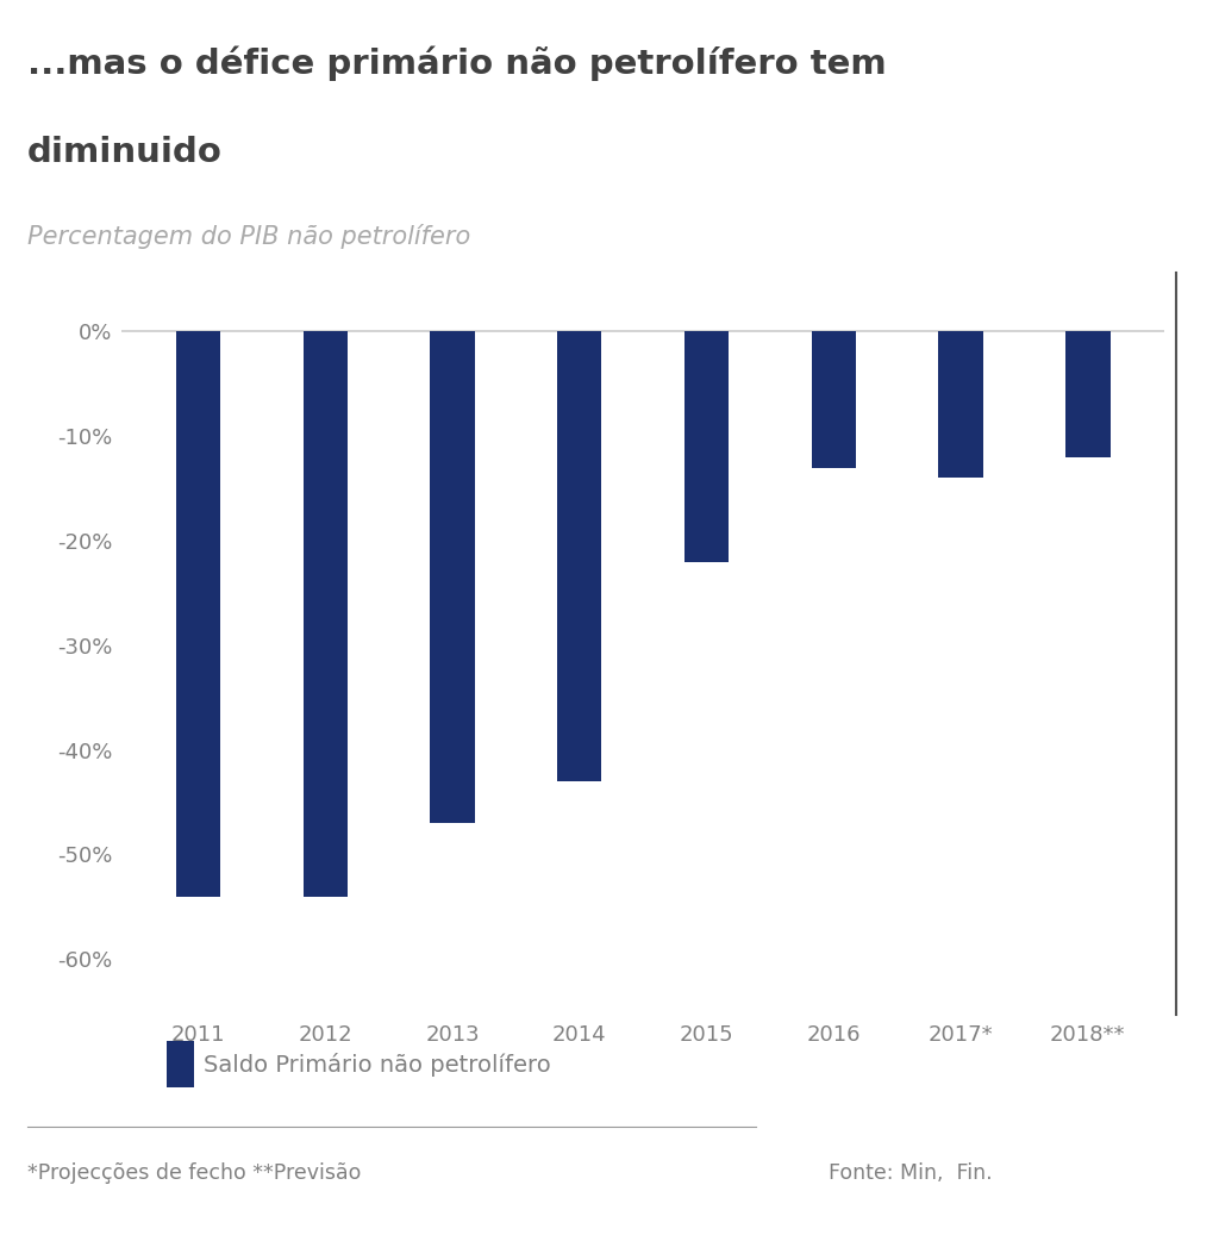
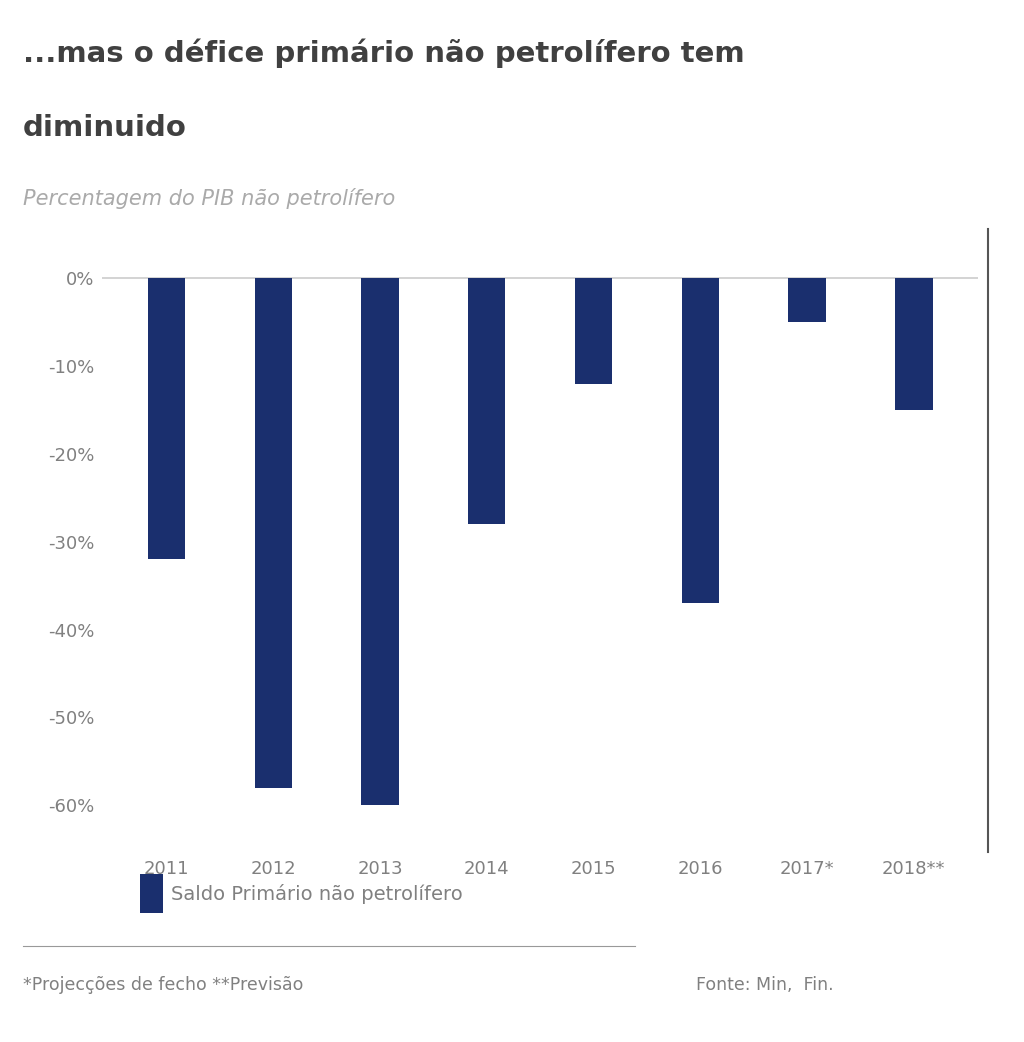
2011: -54% -> -32%
2012: -54% -> -58%
2013: -47% -> -60%
2014: -43% -> -28%
2015: -22% -> -12%
2016: -13% -> -37%
2017*: -14% -> -5%
2018**: -12% -> -15%
